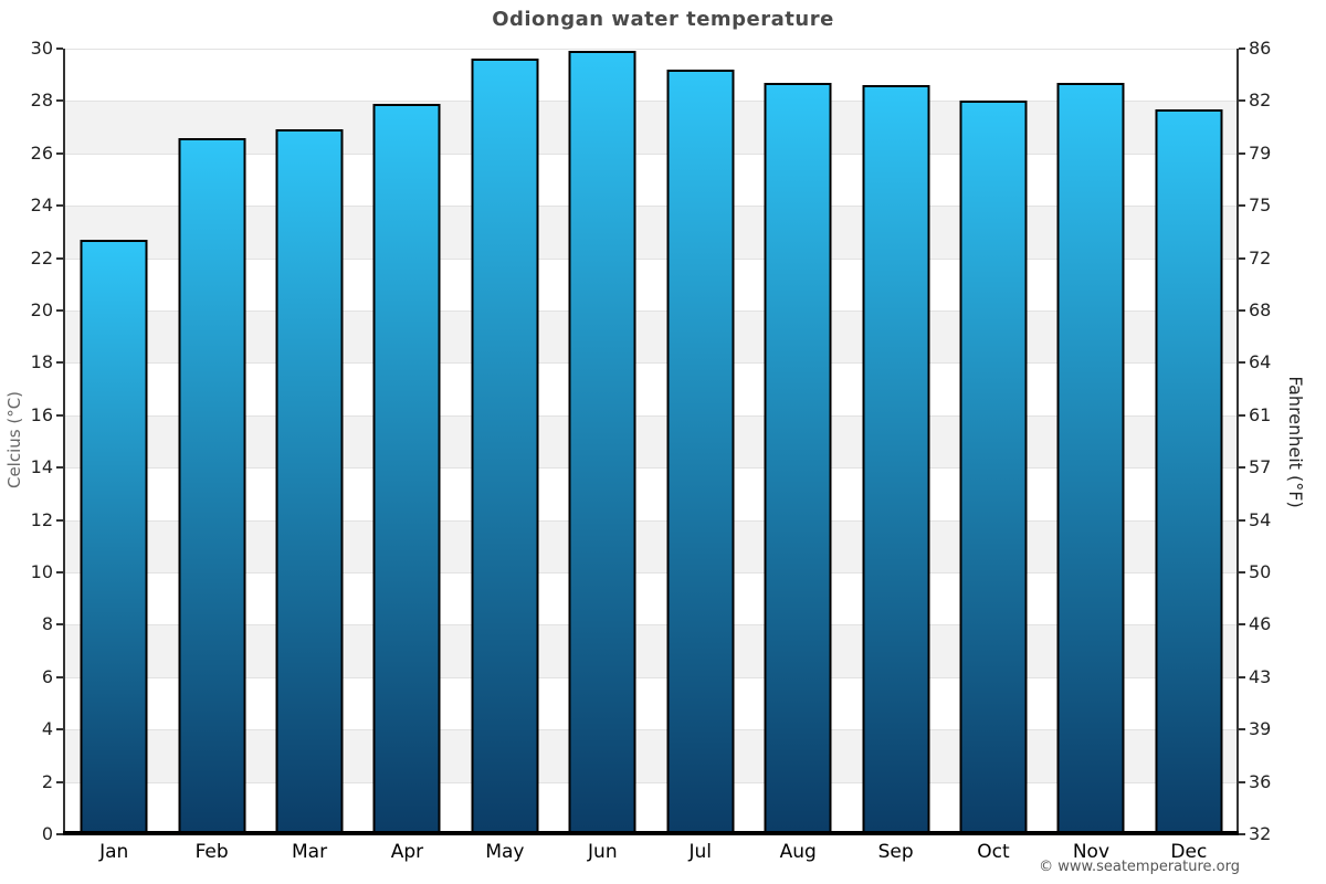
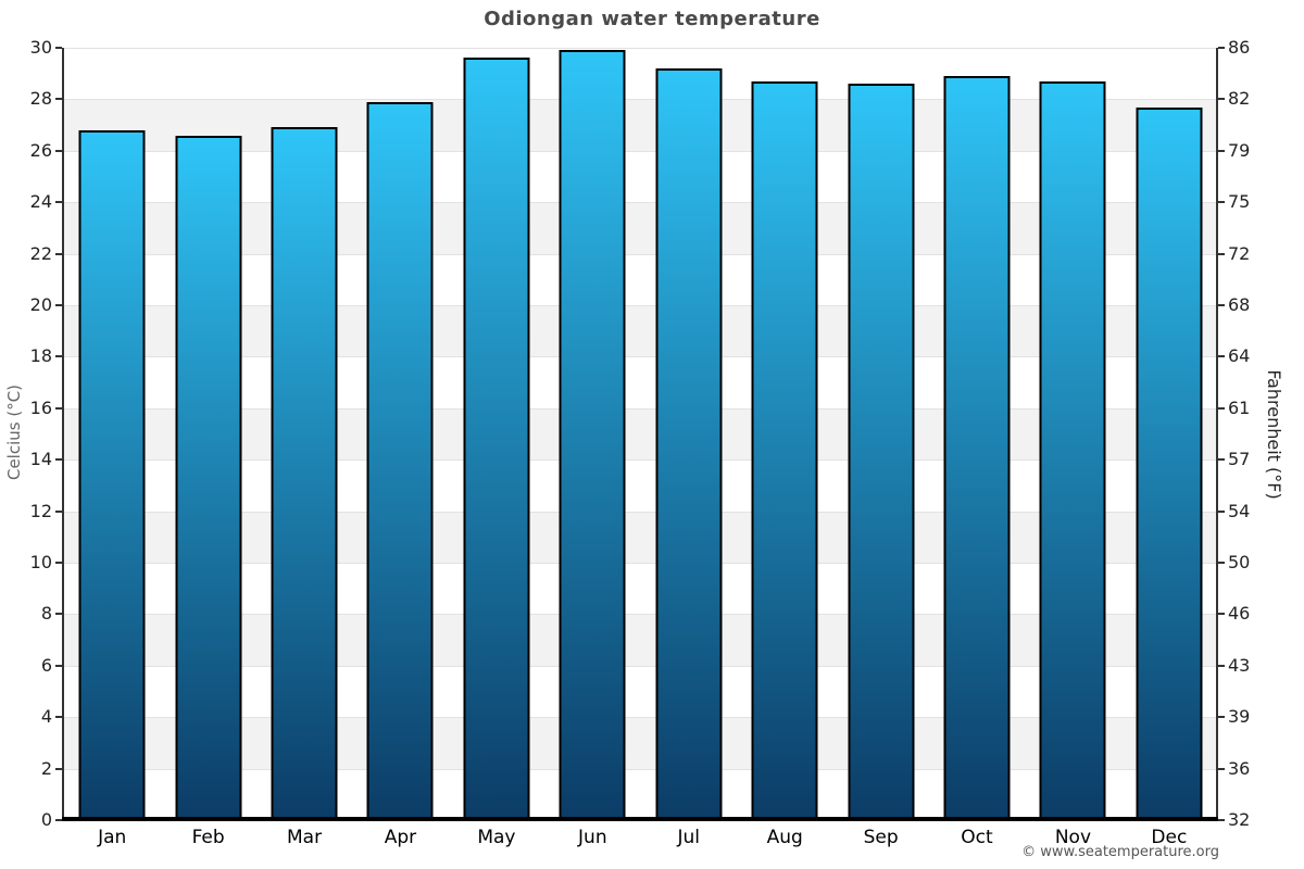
Jan: 22.7 -> 26.8
Oct: 28.0 -> 28.9
